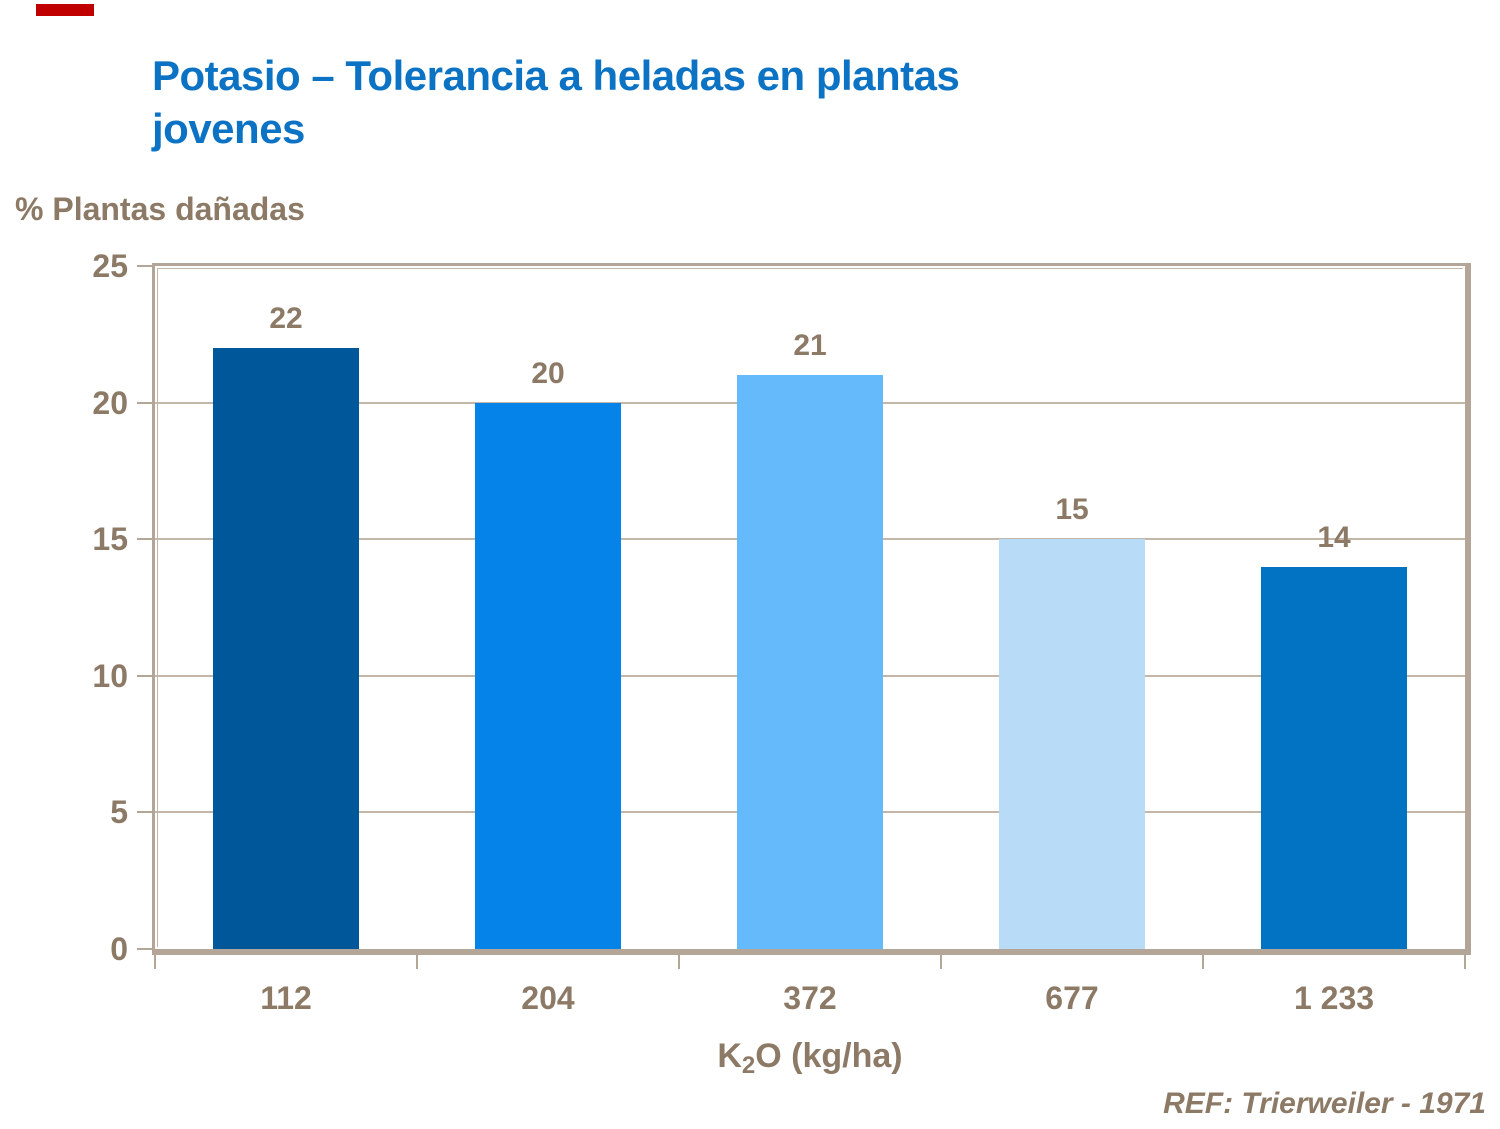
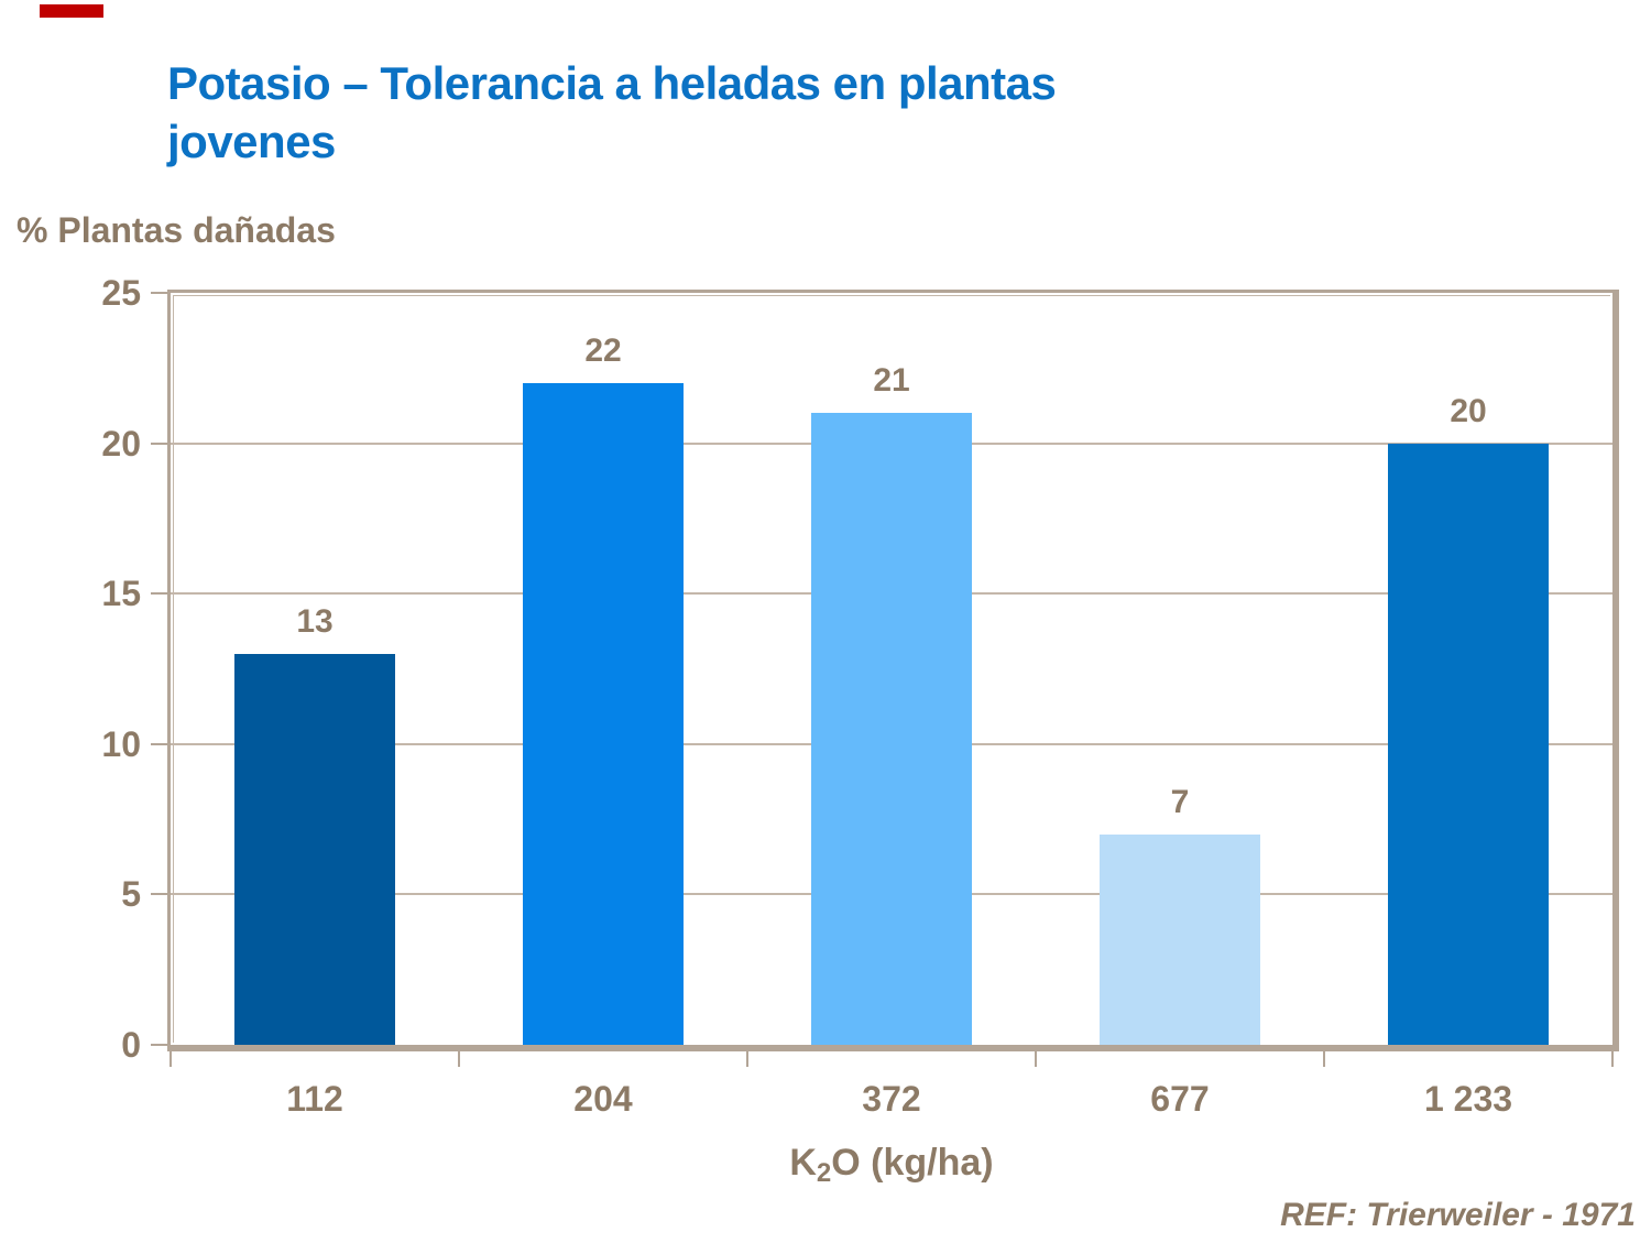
112: 22 -> 13
204: 20 -> 22
677: 15 -> 7
1 233: 14 -> 20
